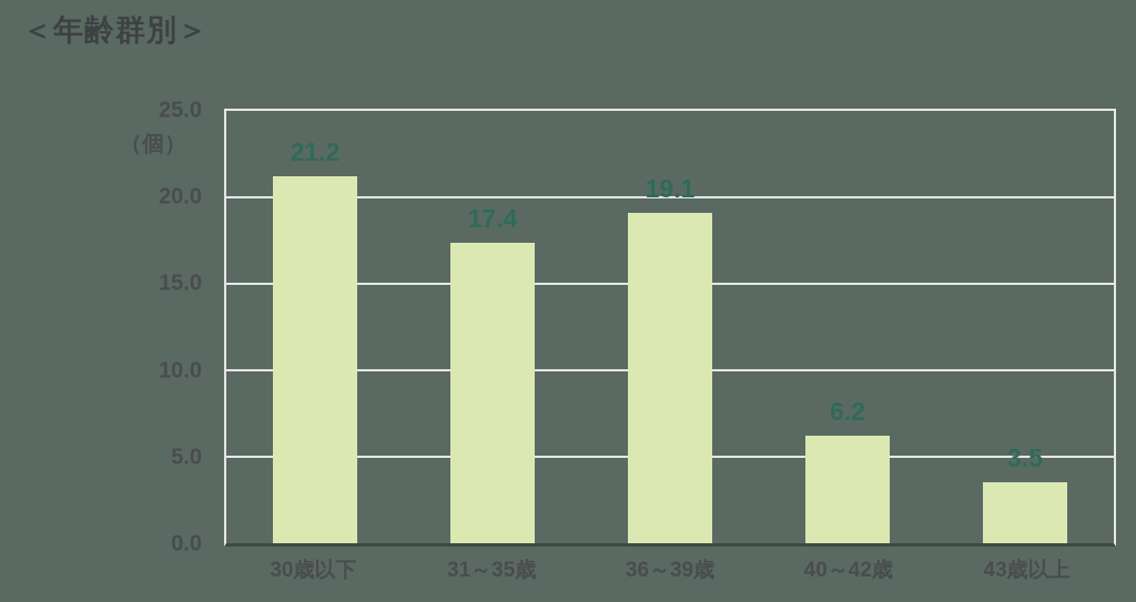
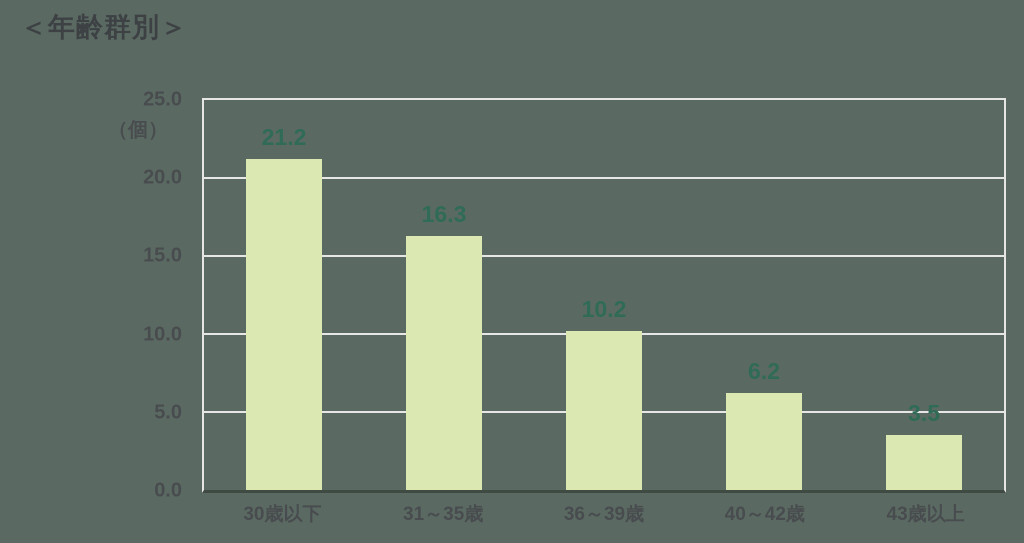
31～35歳: 17.4 -> 16.3
36～39歳: 19.1 -> 10.2
